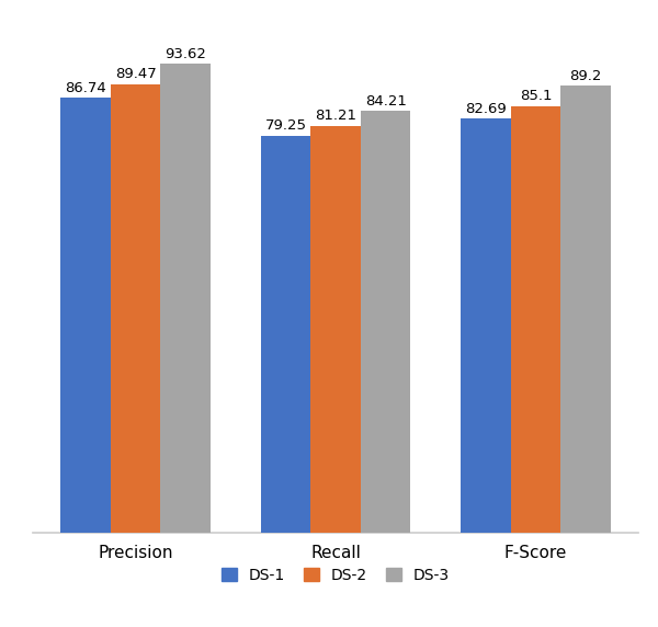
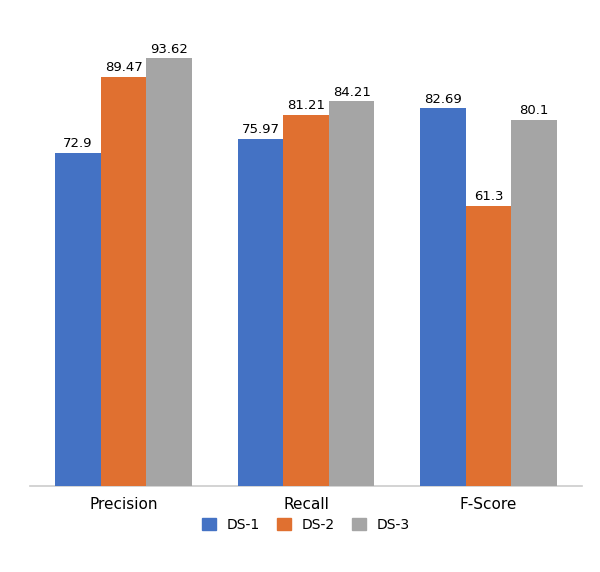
DS-1/Precision: 86.74 -> 72.9
DS-1/Recall: 79.25 -> 75.97
DS-2/F-Score: 85.1 -> 61.3
DS-3/F-Score: 89.2 -> 80.1
